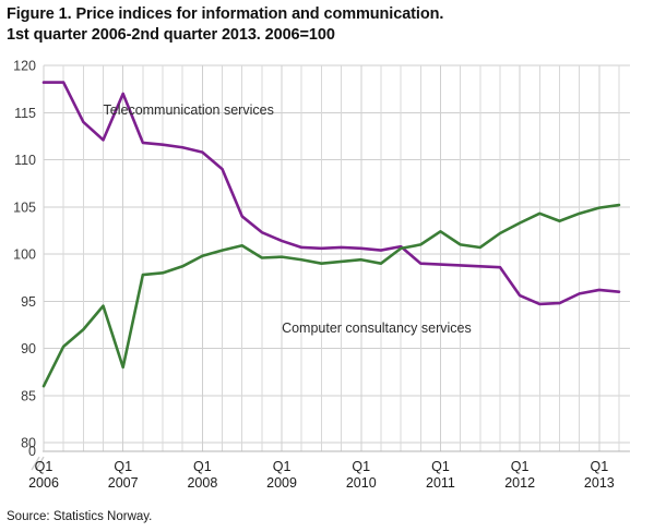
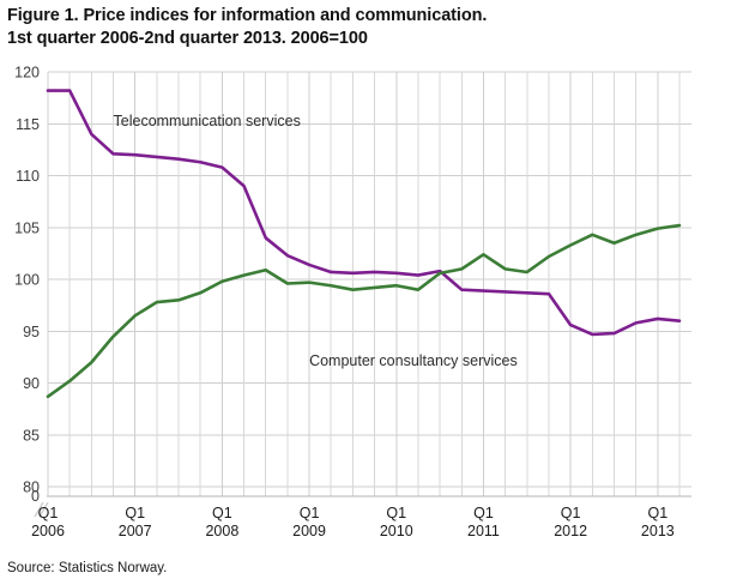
Computer consultancy services/2006Q1: 86 -> 89
Telecommunication services/2007Q1: 117 -> 112
Computer consultancy services/2007Q1: 88 -> 96
